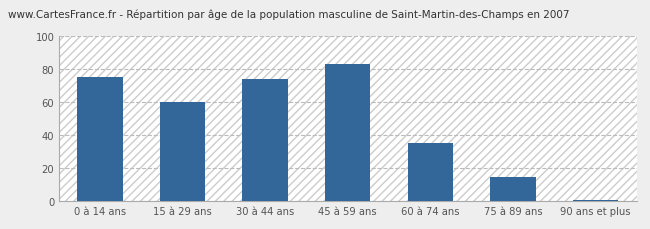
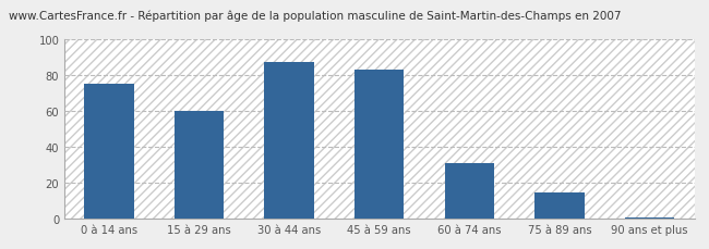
30 à 44 ans: 74 -> 87
60 à 74 ans: 35 -> 31
